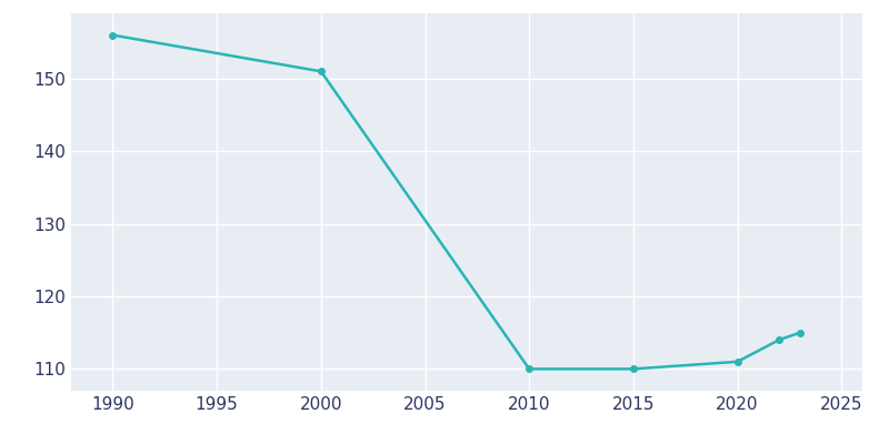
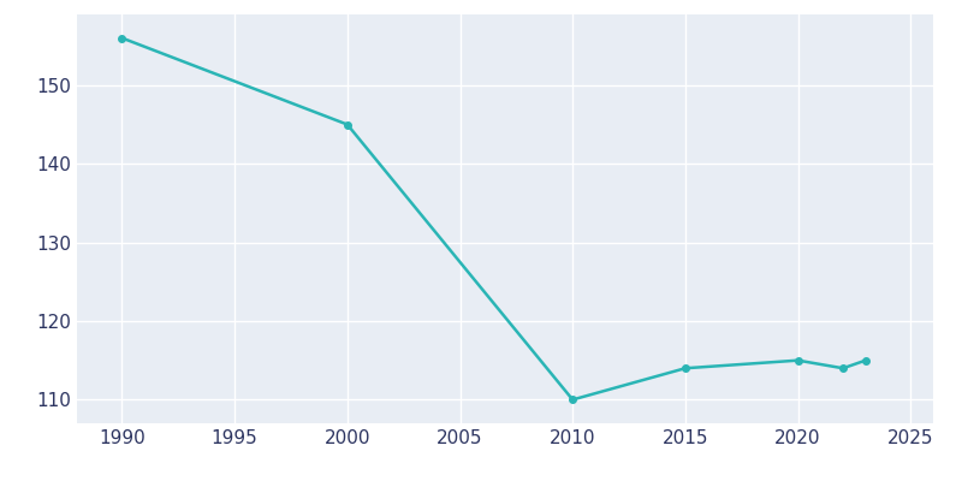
2000: 151 -> 145
2015: 110 -> 114
2020: 111 -> 115
